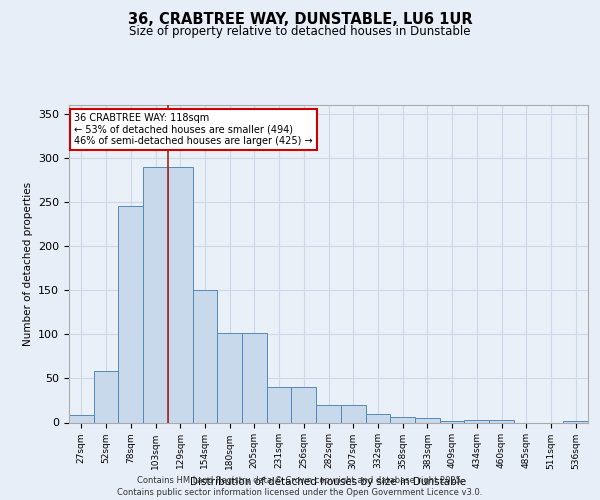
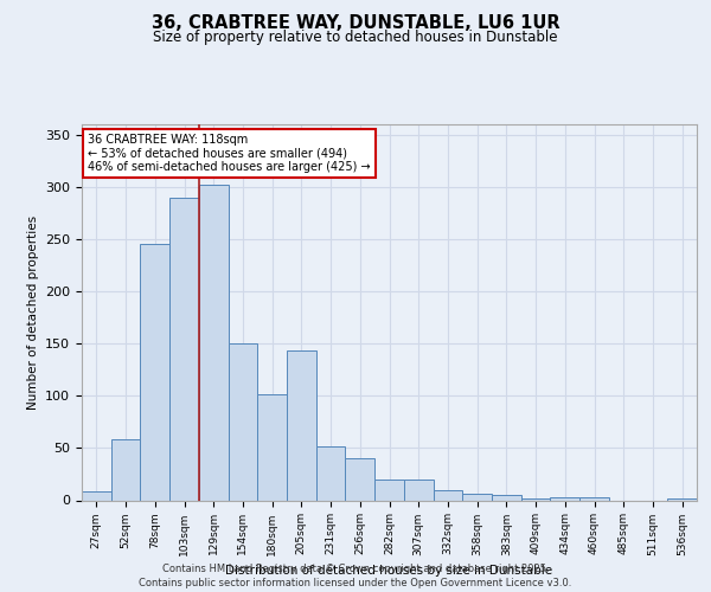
129sqm: 290 -> 302
205sqm: 102 -> 144
231sqm: 40 -> 52
